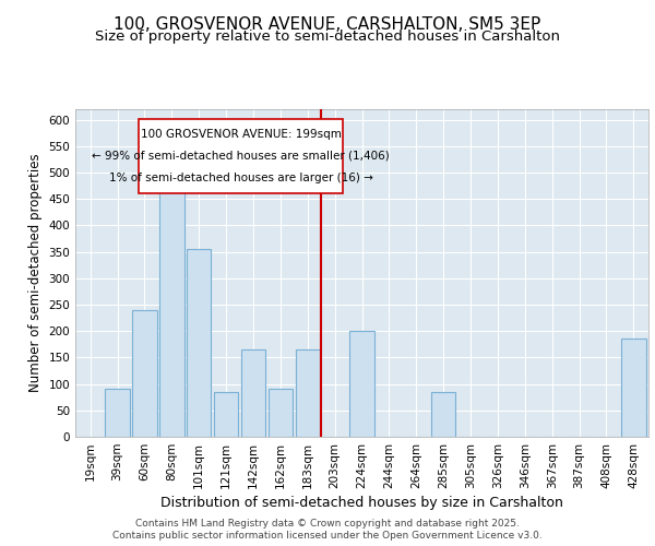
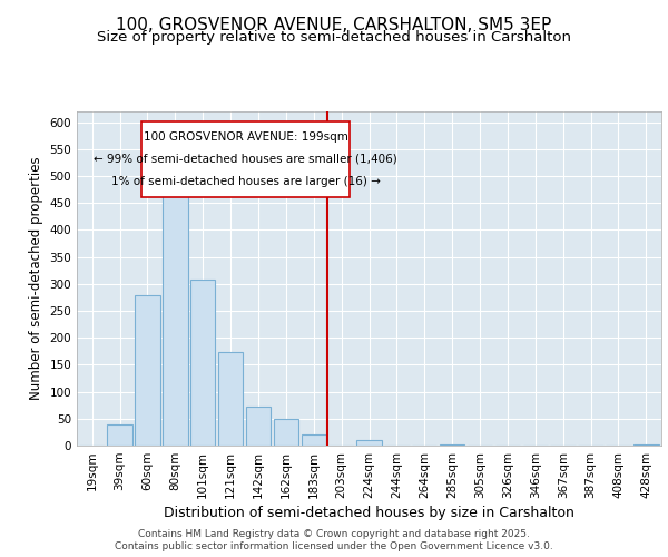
39sqm: 90 -> 40
60sqm: 240 -> 278
101sqm: 355 -> 308
121sqm: 85 -> 173
142sqm: 165 -> 73
162sqm: 90 -> 50
183sqm: 165 -> 20
224sqm: 200 -> 11
285sqm: 85 -> 2
428sqm: 185 -> 2
